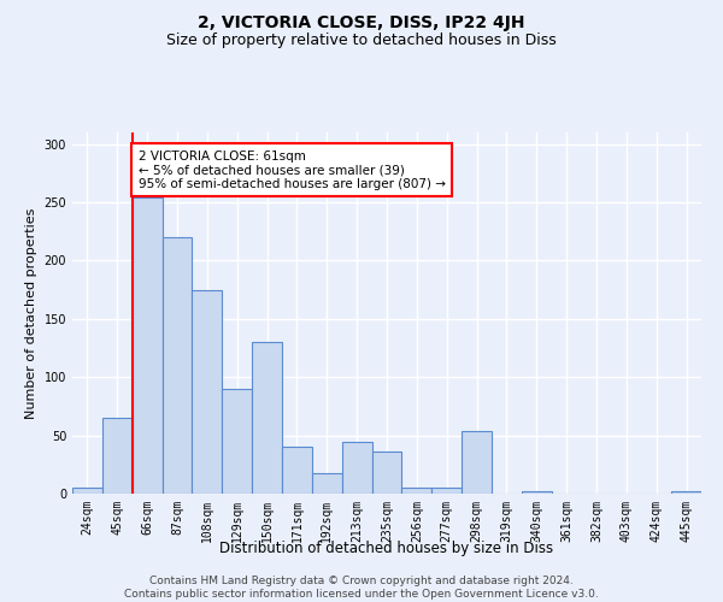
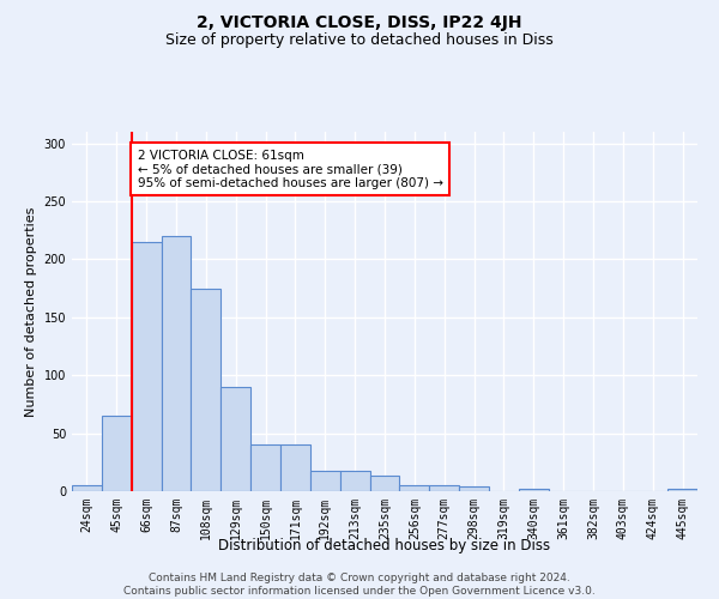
66sqm: 254 -> 215
150sqm: 130 -> 40
213sqm: 44 -> 18
235sqm: 36 -> 13
298sqm: 54 -> 4
